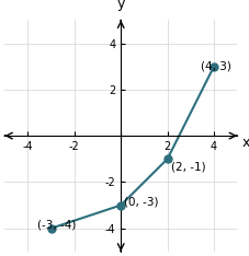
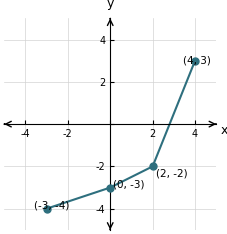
2: -1) -> -2)
